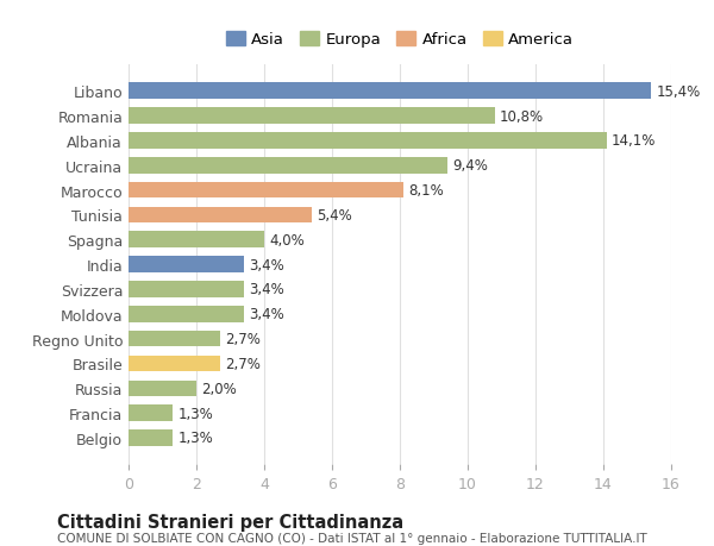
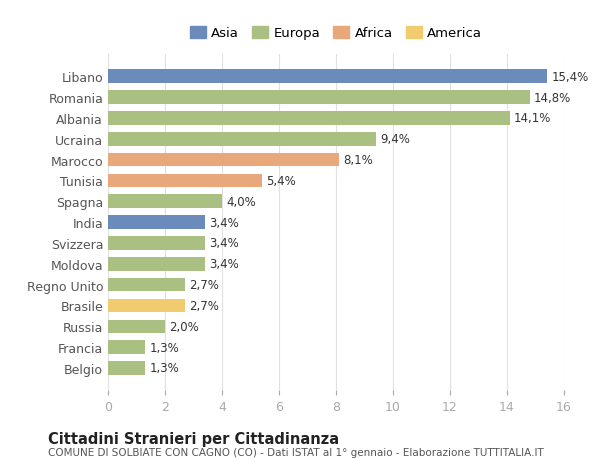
Romania: 10,8% -> 14,8%
